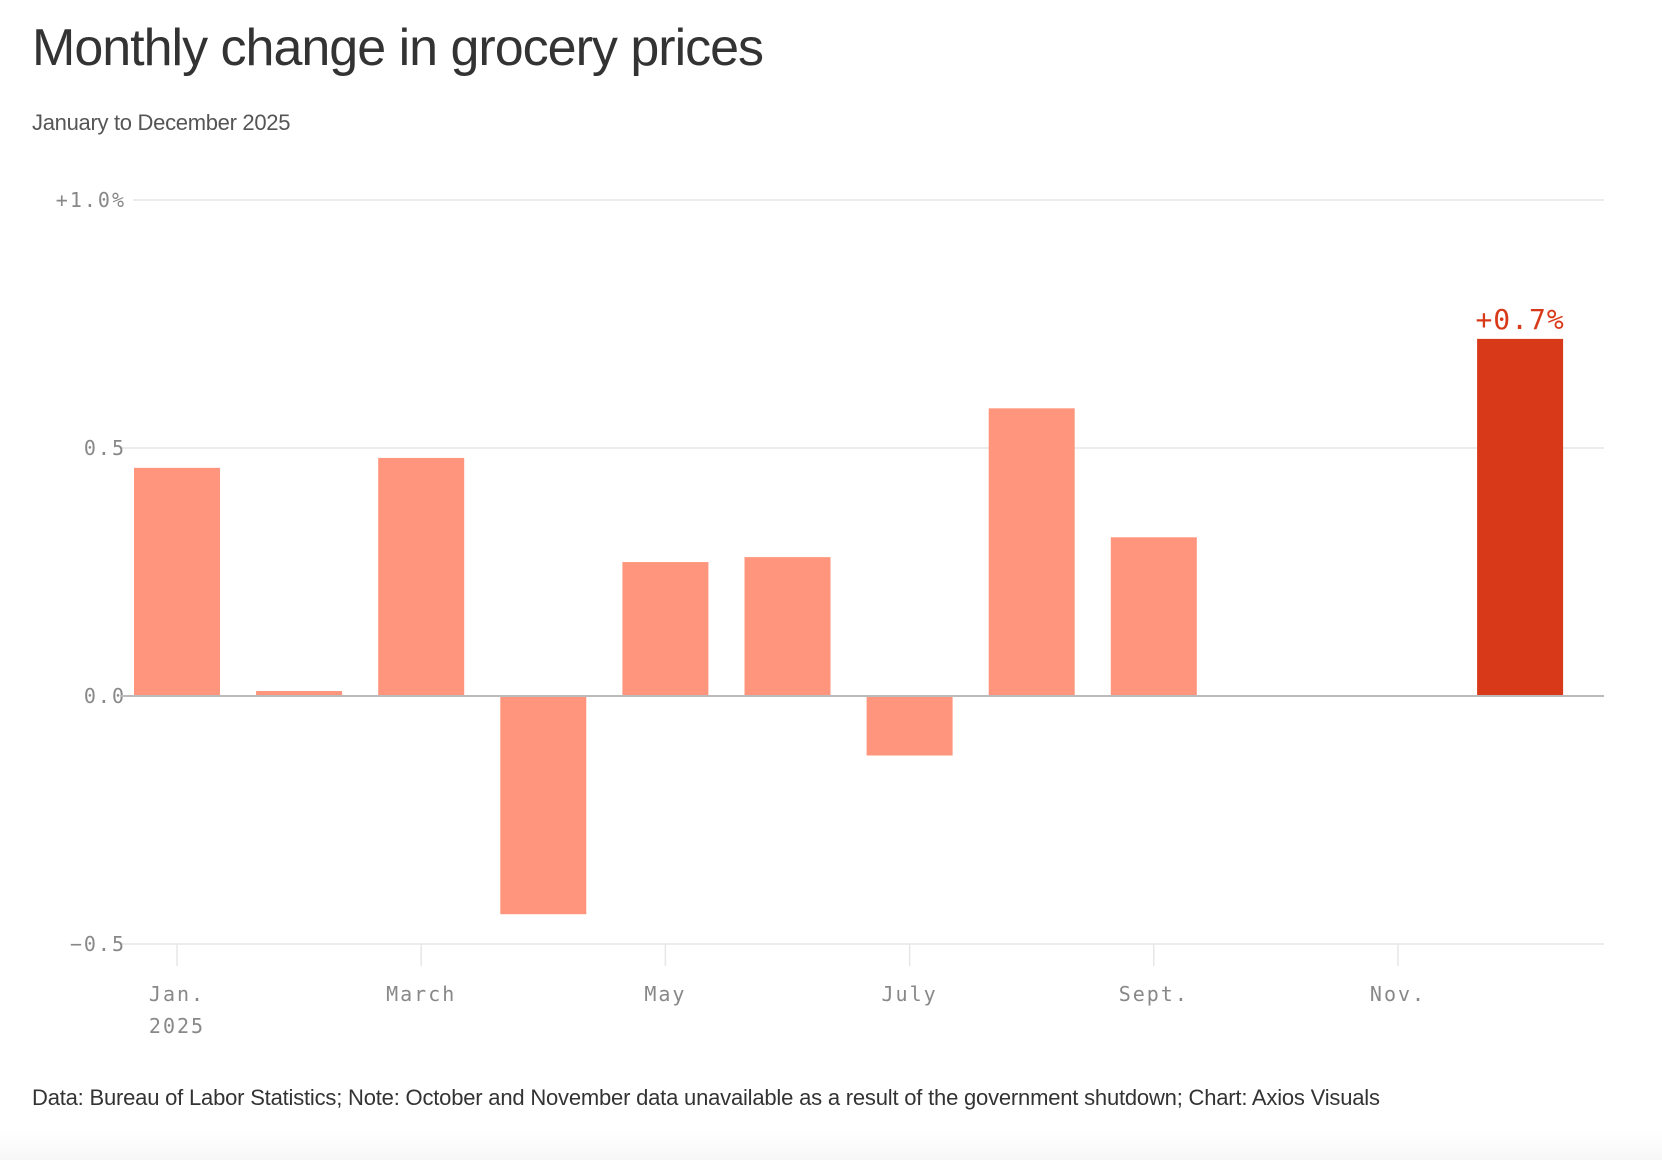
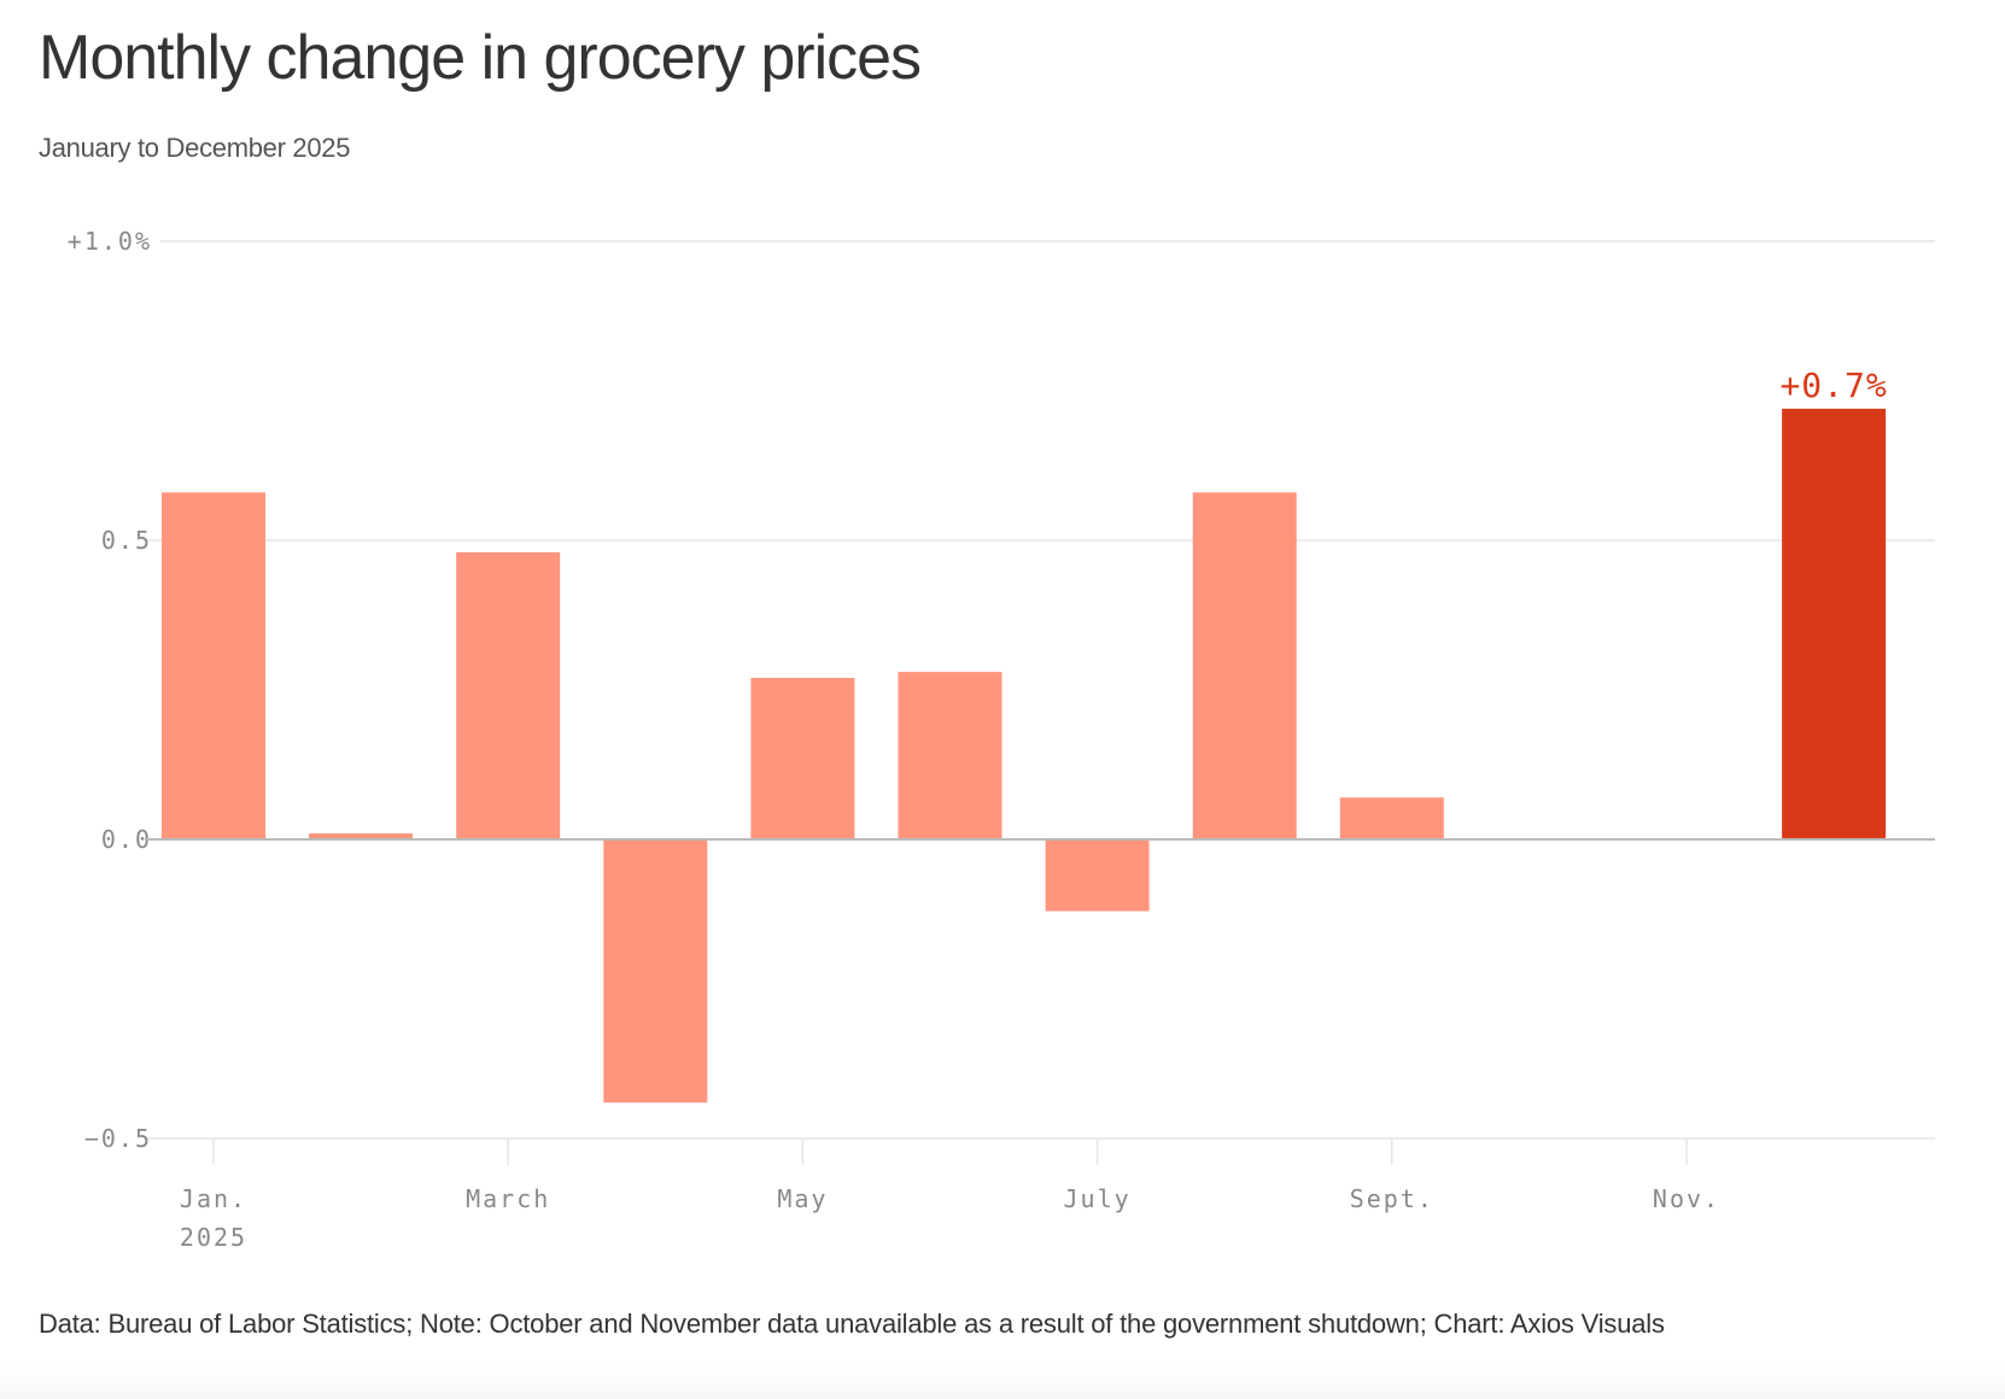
Jan.: 0.46% -> 0.58%
Sept.: 0.32% -> 0.07%
